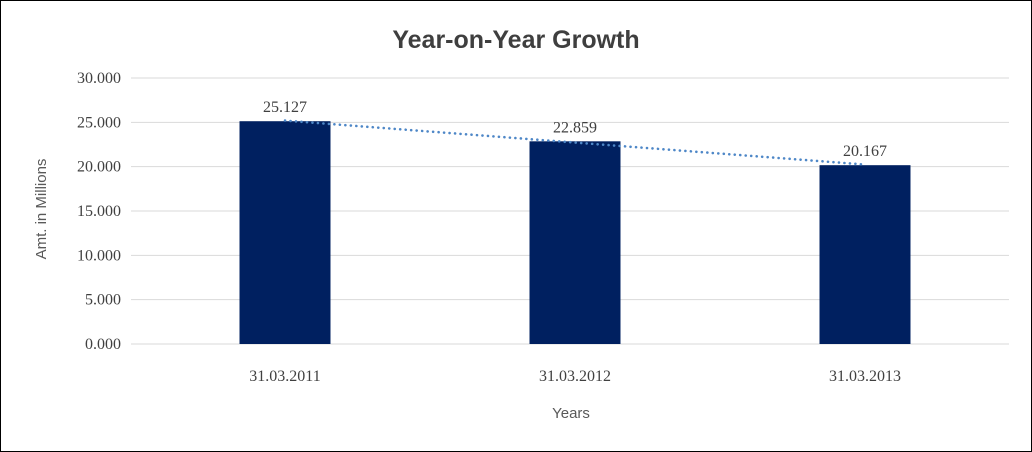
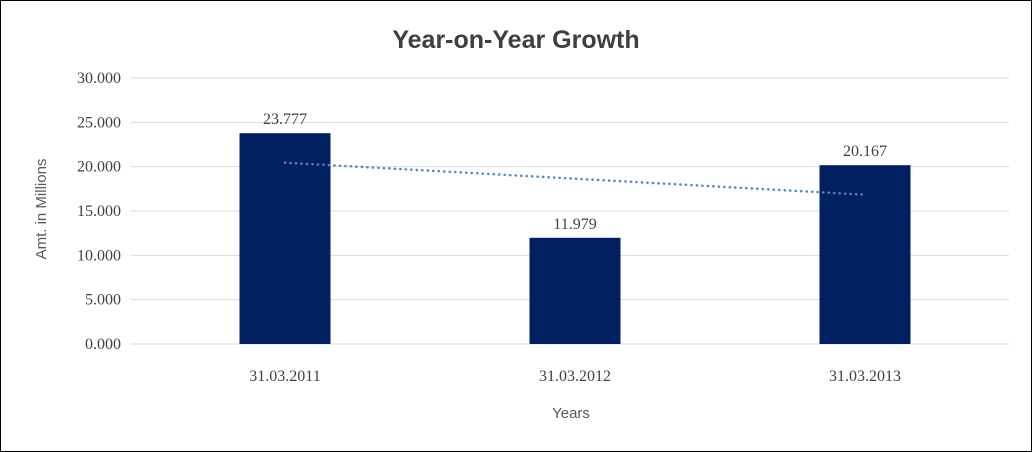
31.03.2011: 25.127 -> 23.777
31.03.2012: 22.859 -> 11.979
